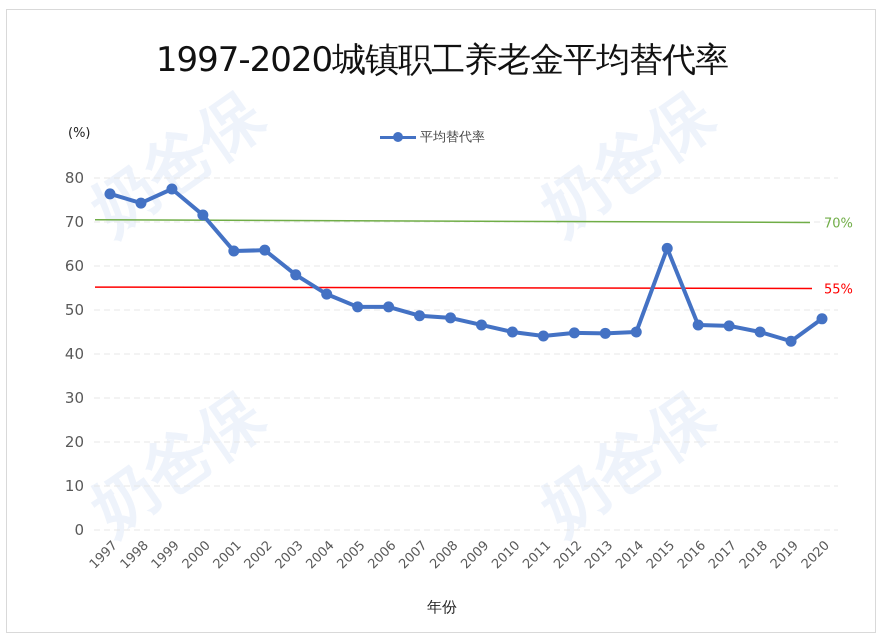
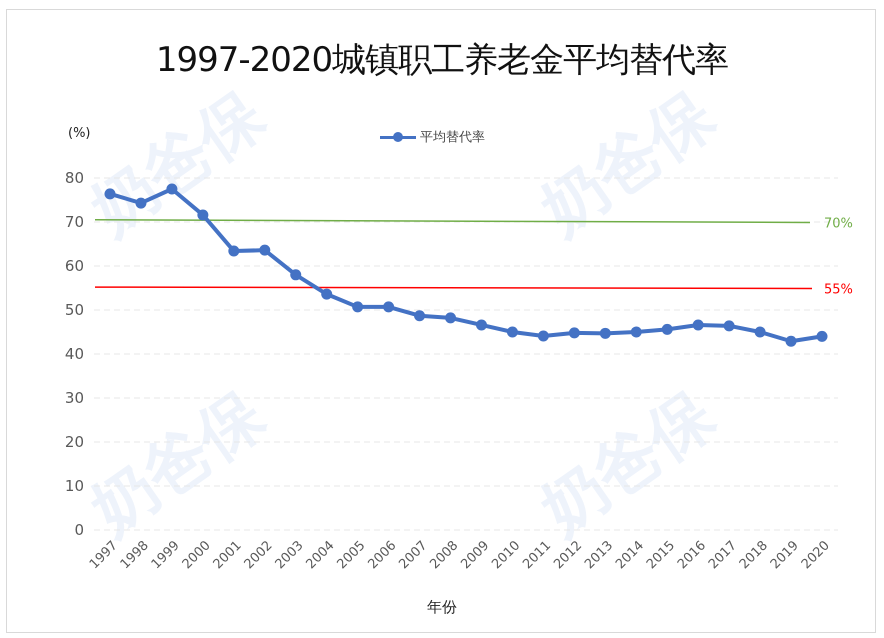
2015: 64 -> 46
2020: 48 -> 44
